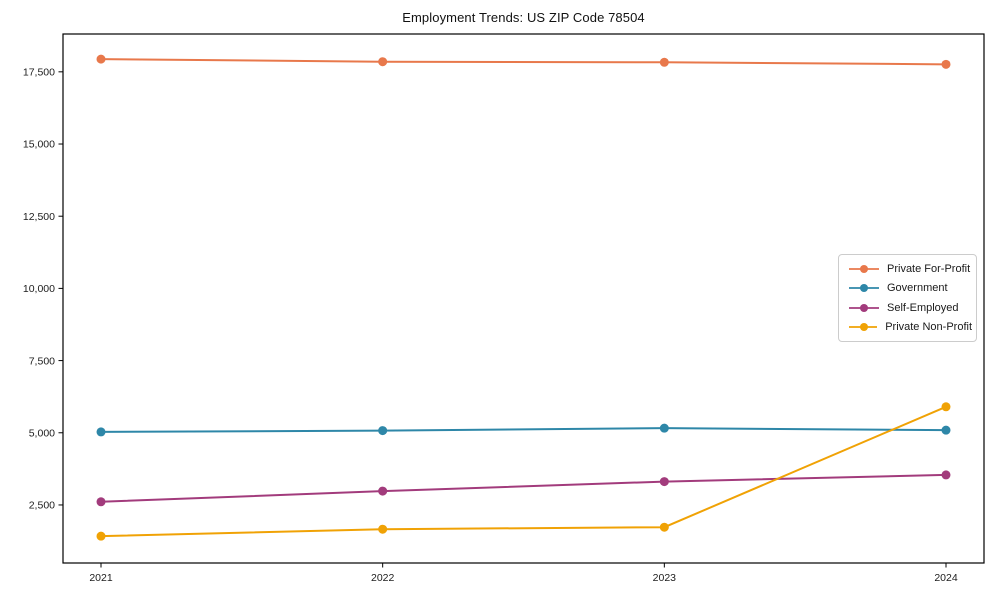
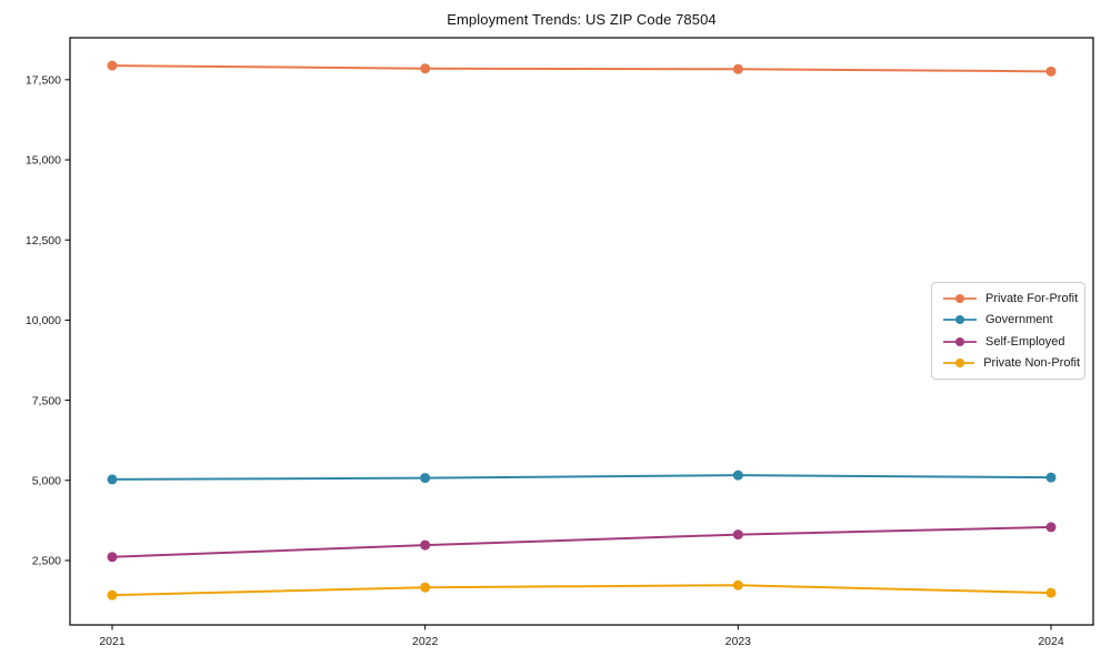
Private Non-Profit/2024: 5900 -> 1500
